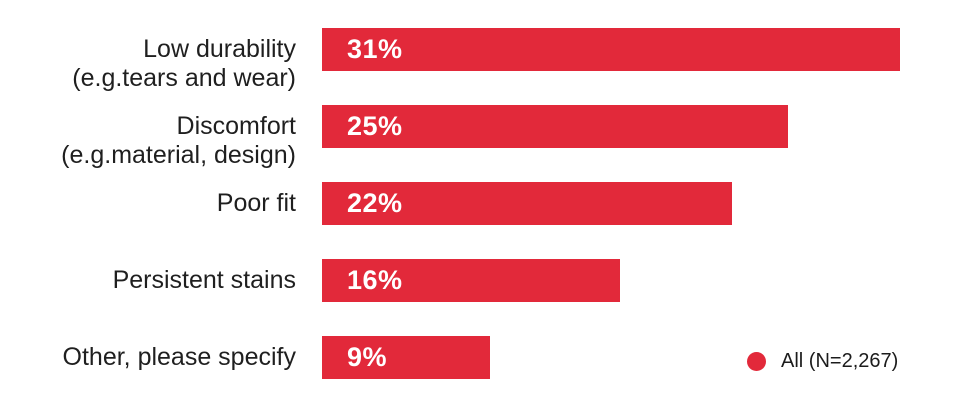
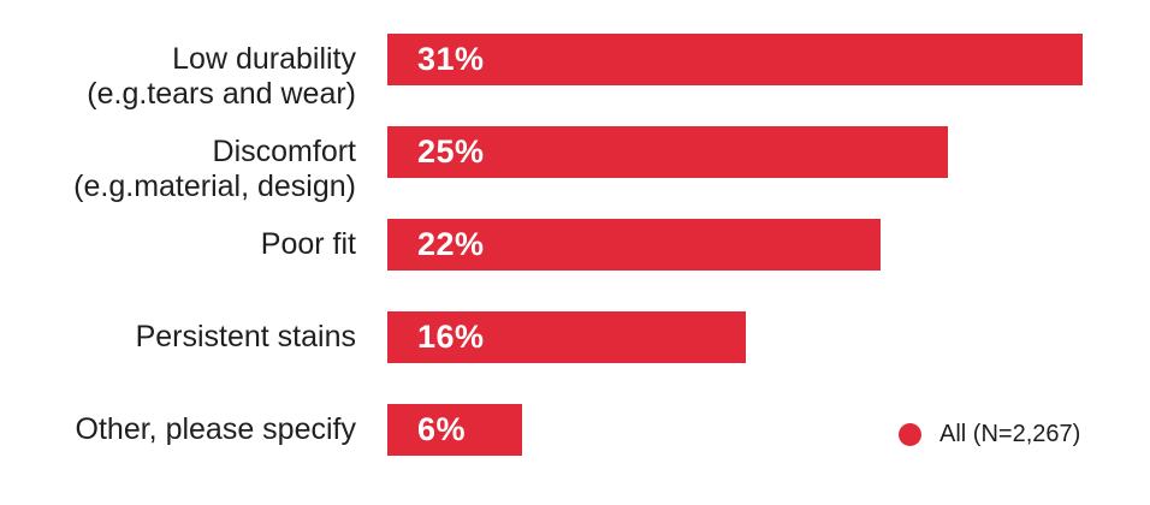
Other, please specify: 9% -> 6%
